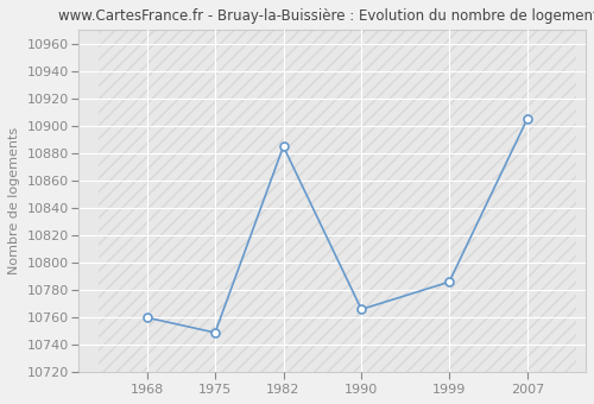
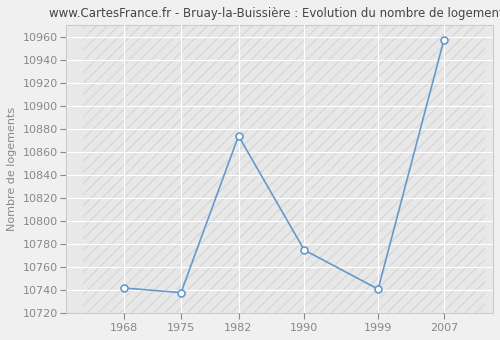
1968: 10760 -> 10742
1975: 10749 -> 10738
1982: 10885 -> 10874
1990: 10766 -> 10775
1999: 10786 -> 10741
2007: 10905 -> 10957
